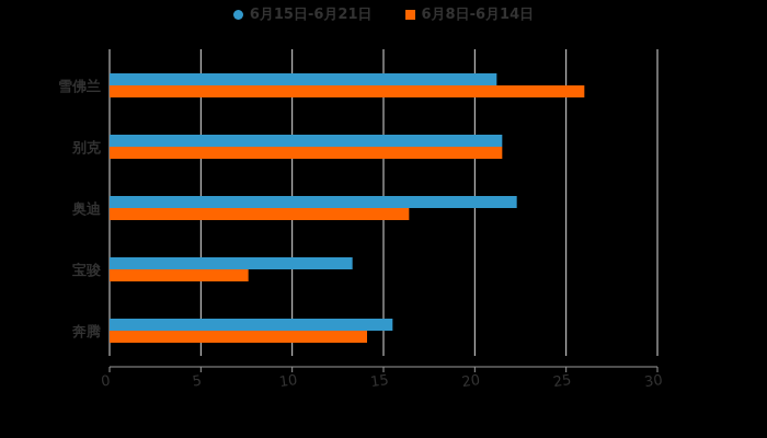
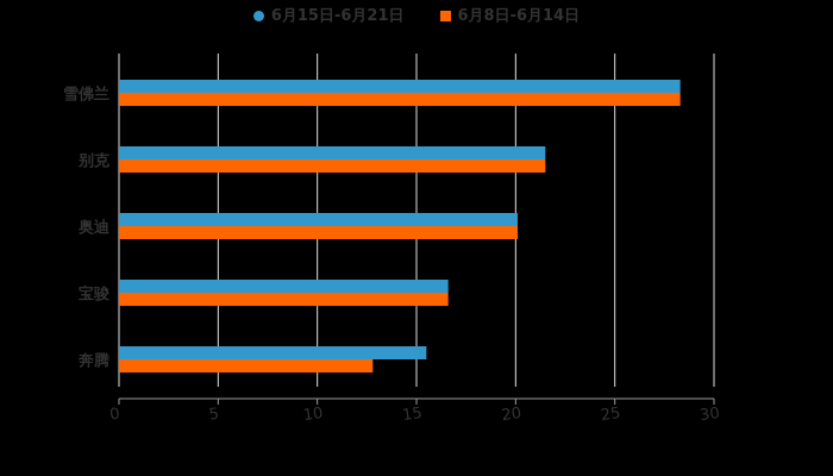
6月15日-6月21日/雪佛兰: 21.2 -> 28.3
6月8日-6月14日/雪佛兰: 26.0 -> 28.3
6月15日-6月21日/奥迪: 22.3 -> 20.1
6月8日-6月14日/奥迪: 16.4 -> 20.1
6月15日-6月21日/宝骏: 13.3 -> 16.6
6月8日-6月14日/宝骏: 7.6 -> 16.6
6月8日-6月14日/奔腾: 14.1 -> 12.8
